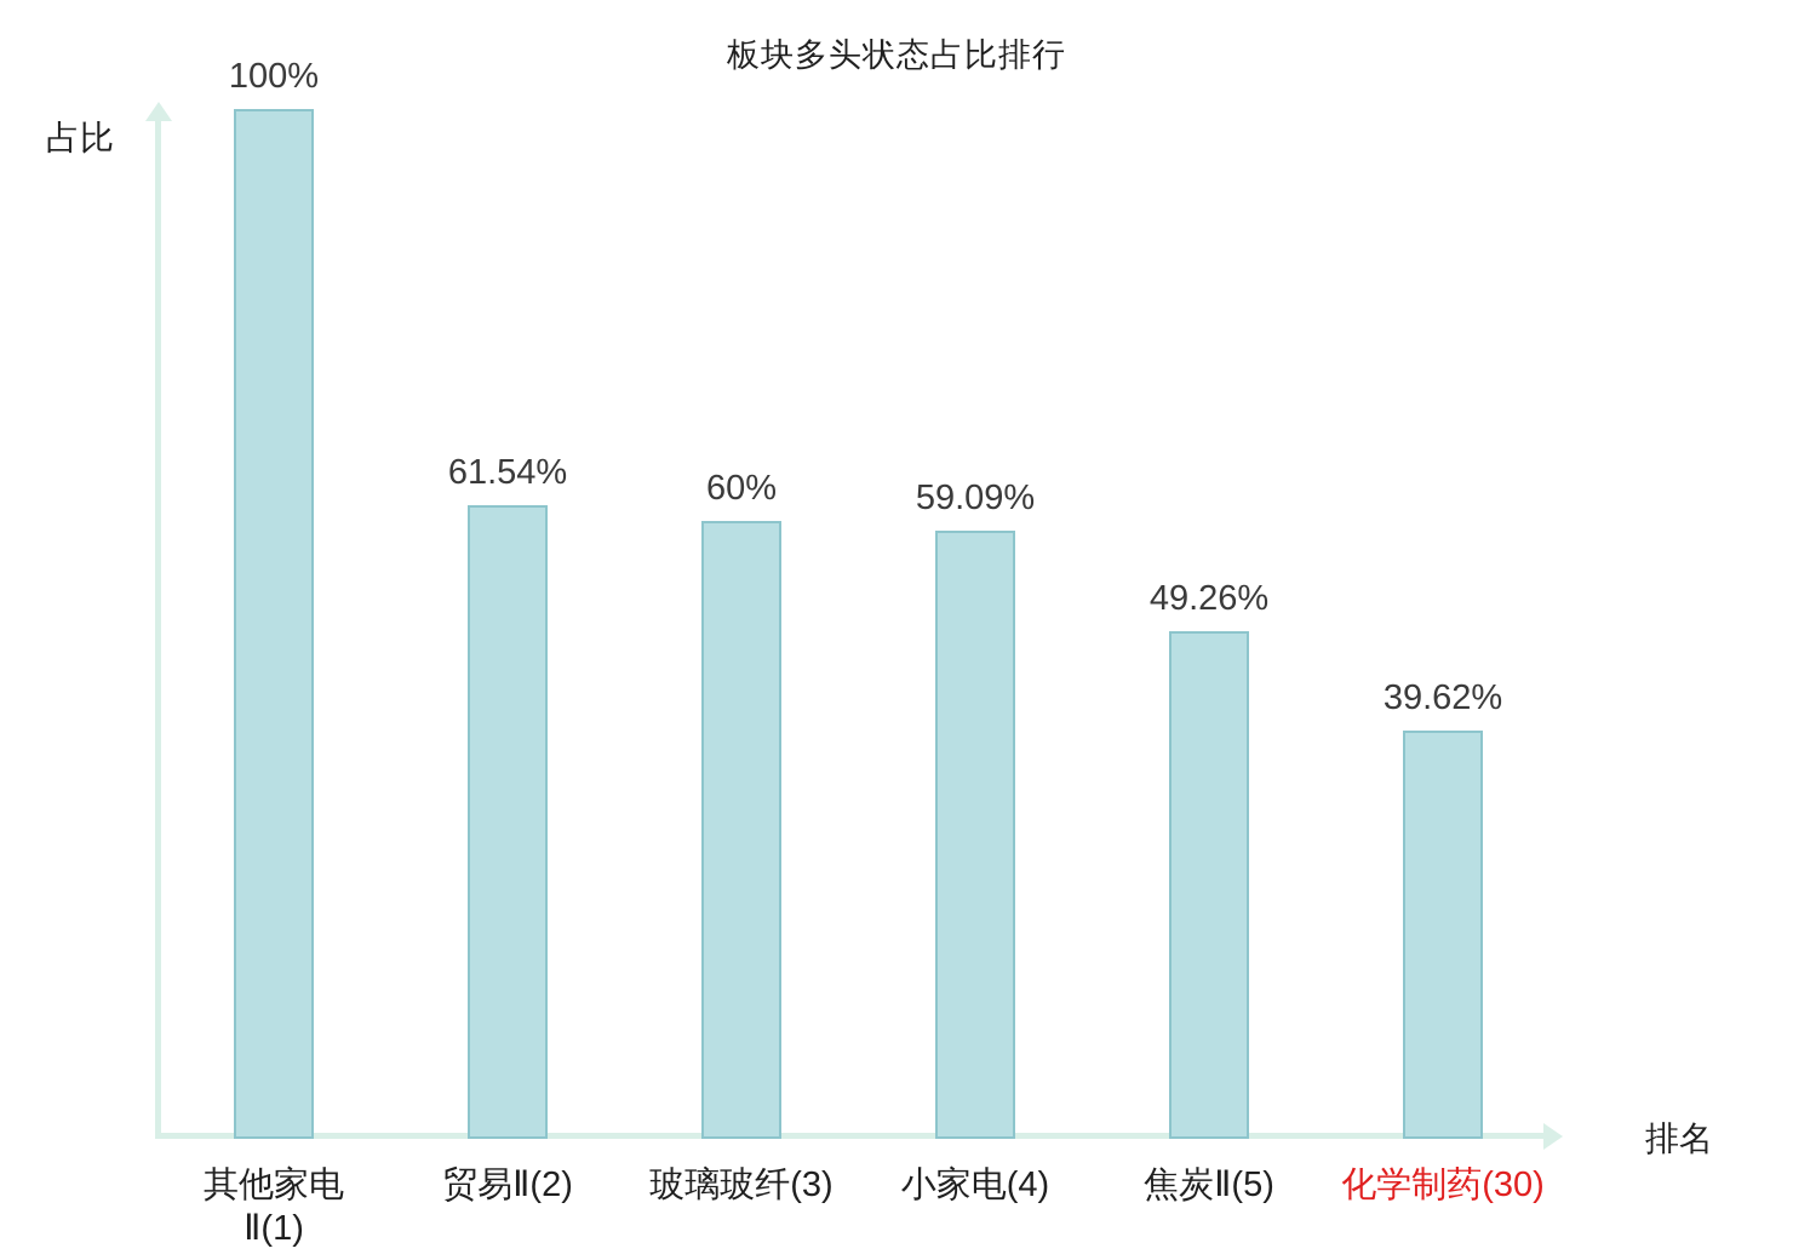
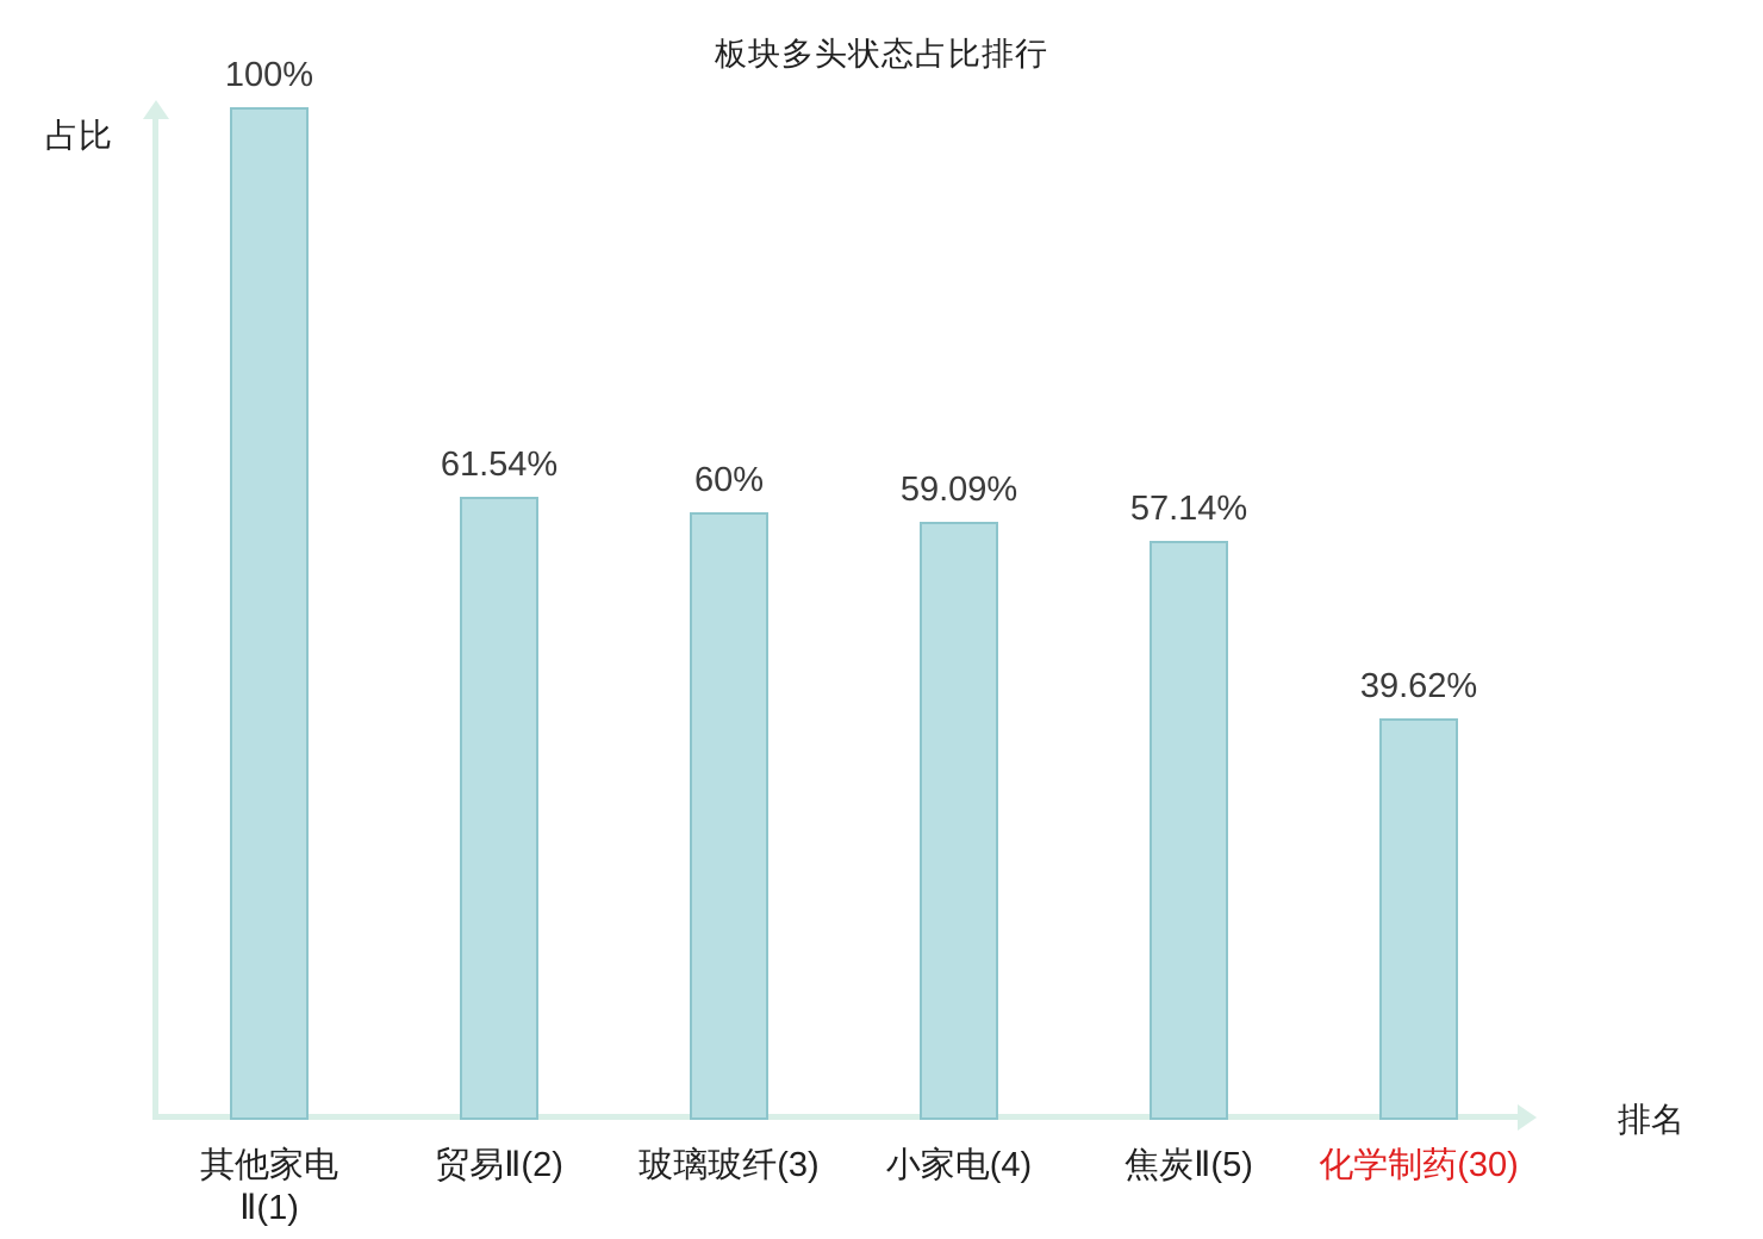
焦炭Ⅱ(5): 49.26% -> 57.14%
